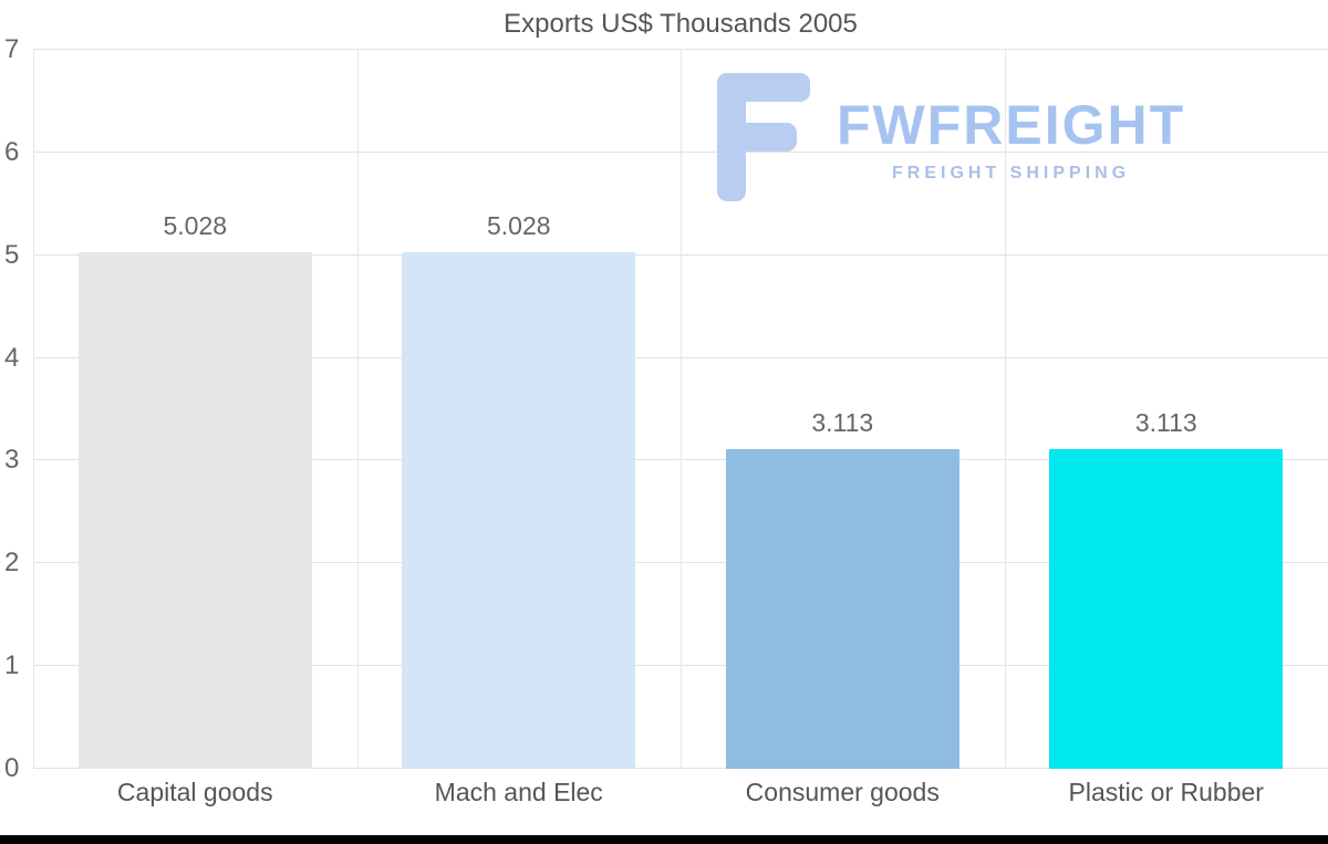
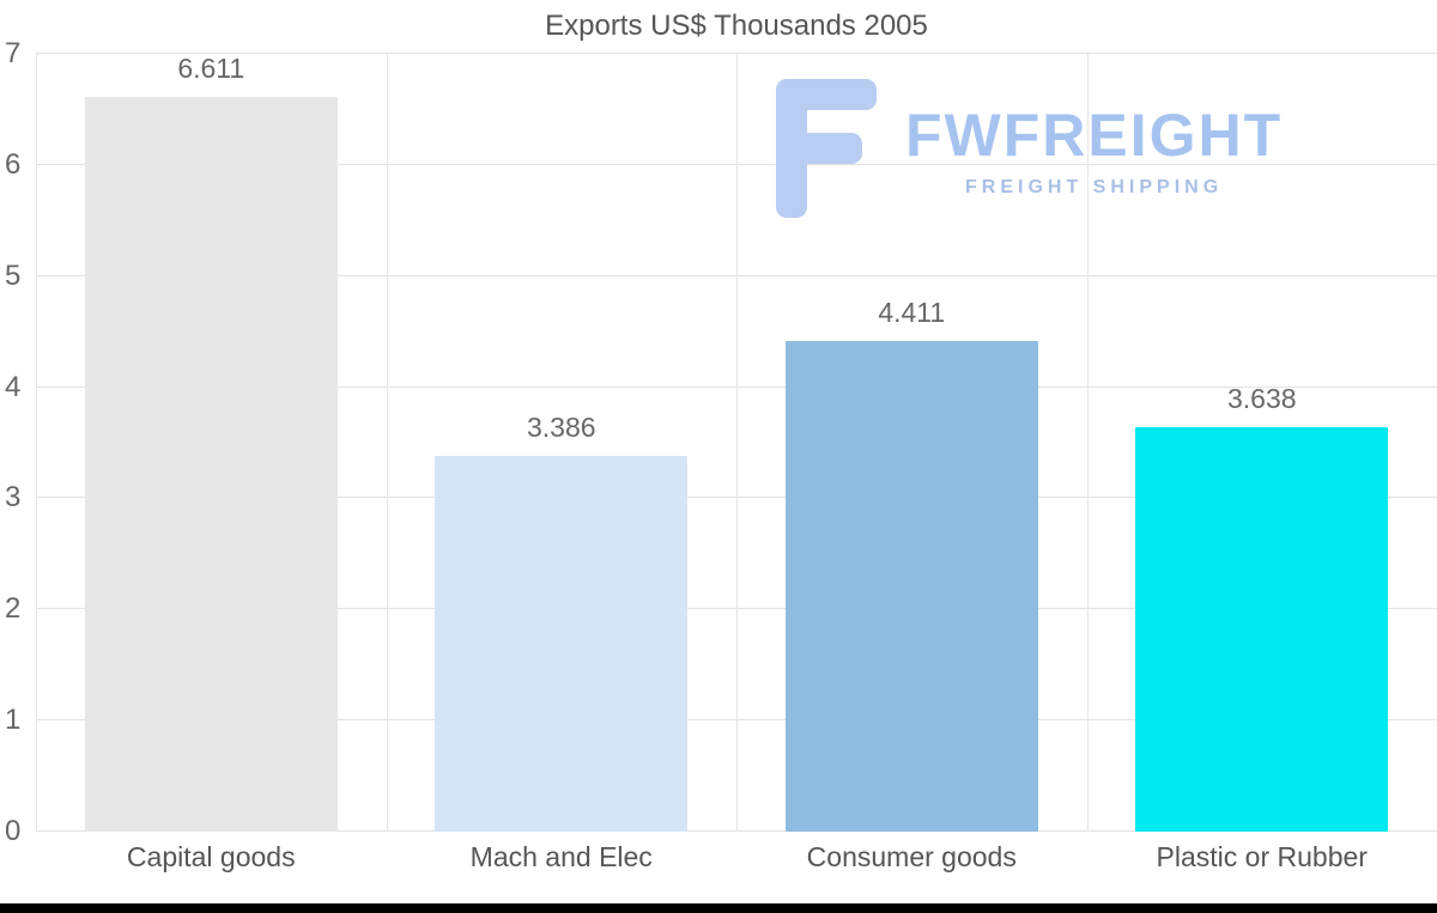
Capital goods: 5.028 -> 6.611
Mach and Elec: 5.028 -> 3.386
Consumer goods: 3.113 -> 4.411
Plastic or Rubber: 3.113 -> 3.638
